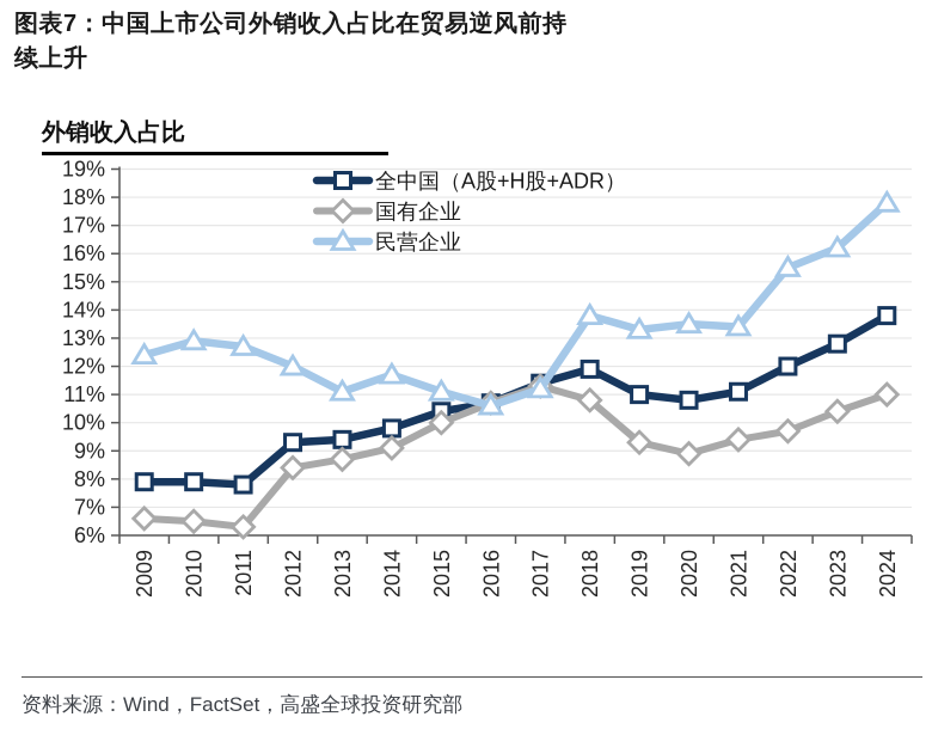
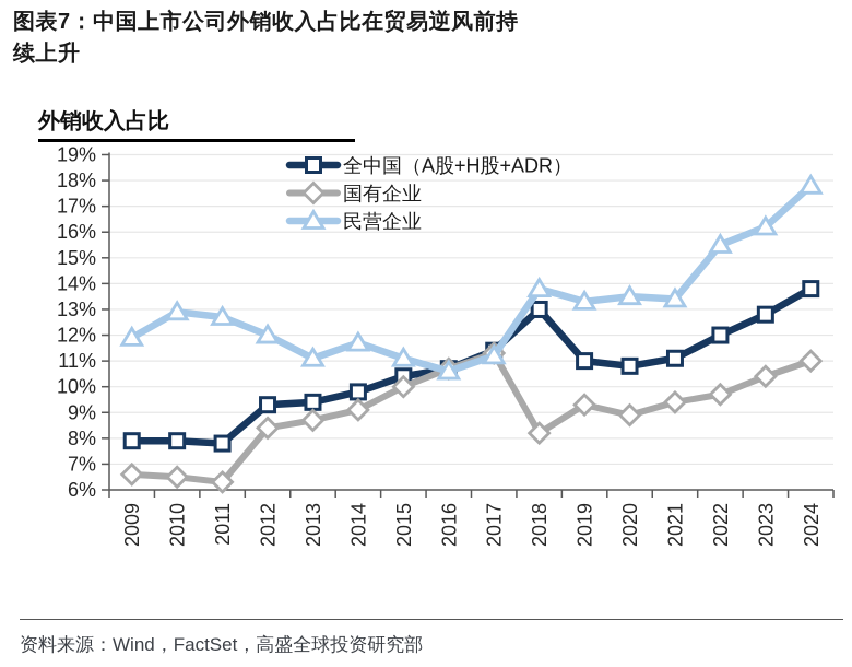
民营企业/2009: 12.4% -> 11.9%
全中国（A股+H股+ADR）/2018: 11.9% -> 13.0%
国有企业/2018: 10.8% -> 8.2%
